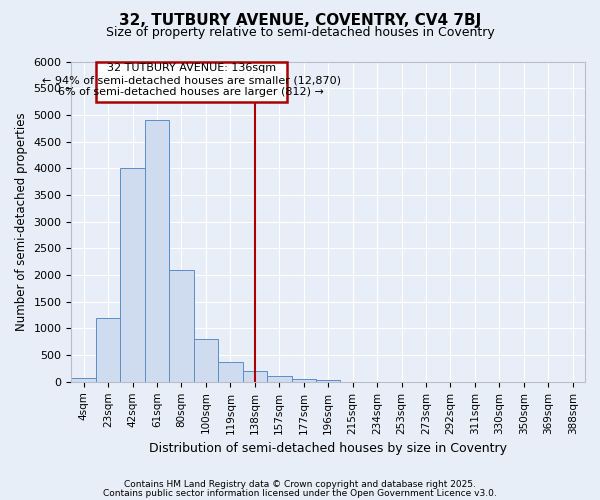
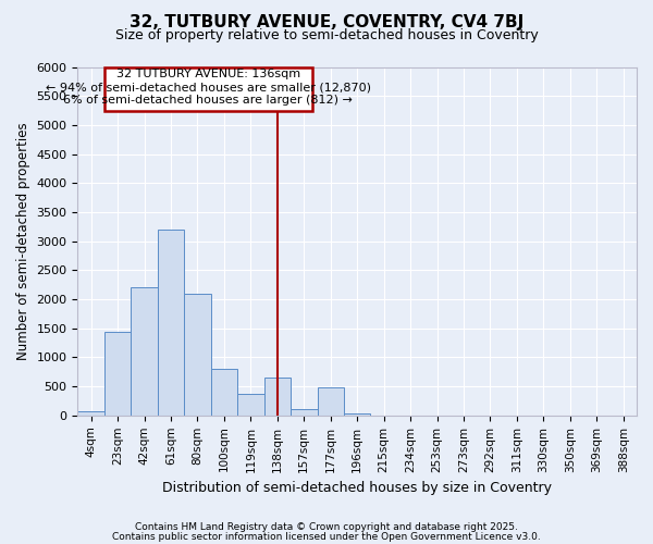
23sqm: 1200 -> 1440
42sqm: 4000 -> 2200
61sqm: 4900 -> 3200
138sqm: 210 -> 660
177sqm: 50 -> 480
